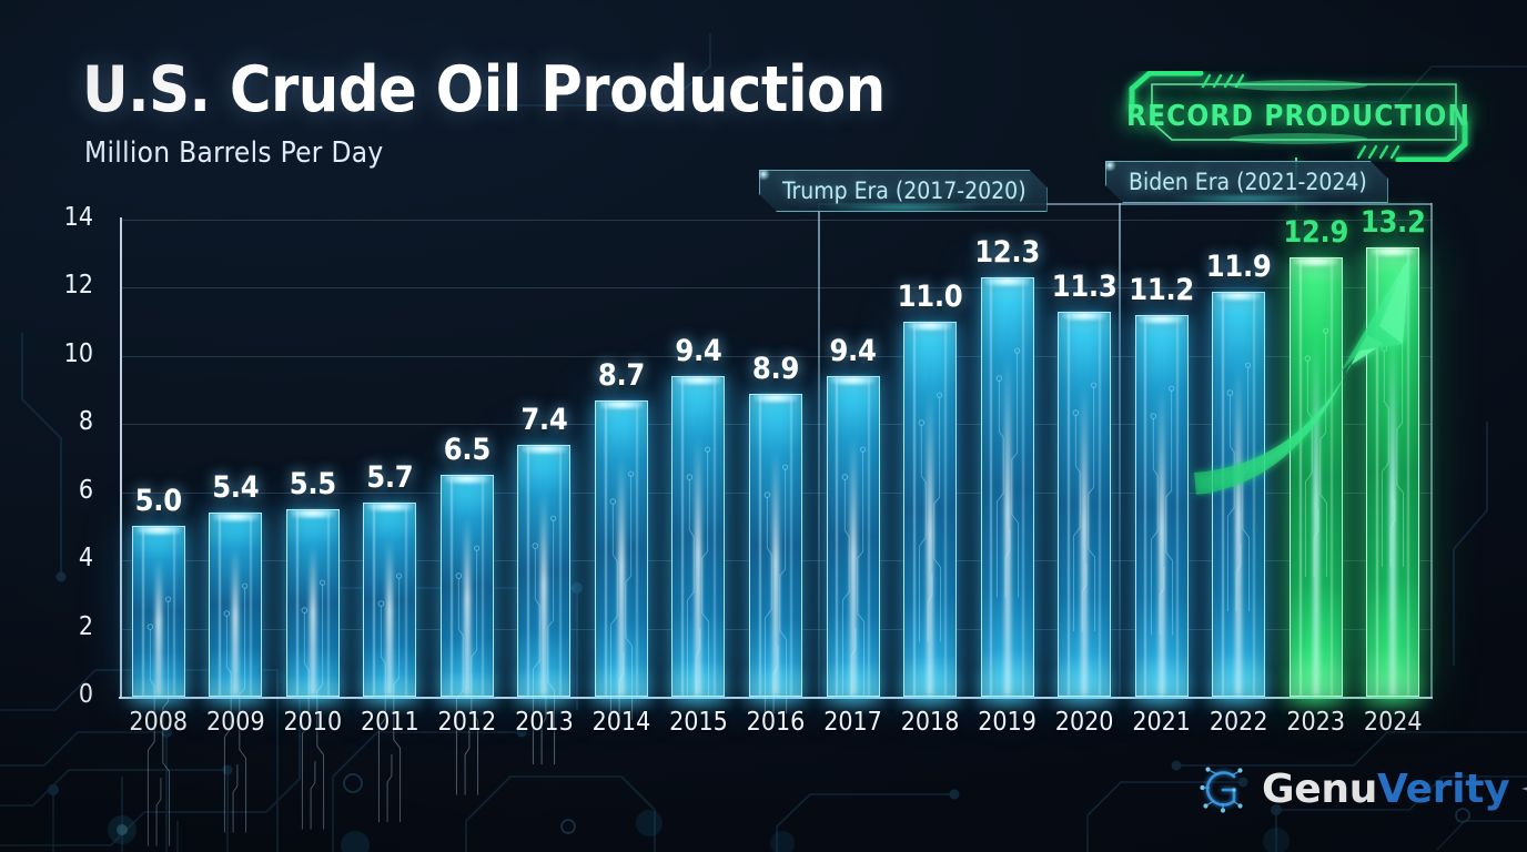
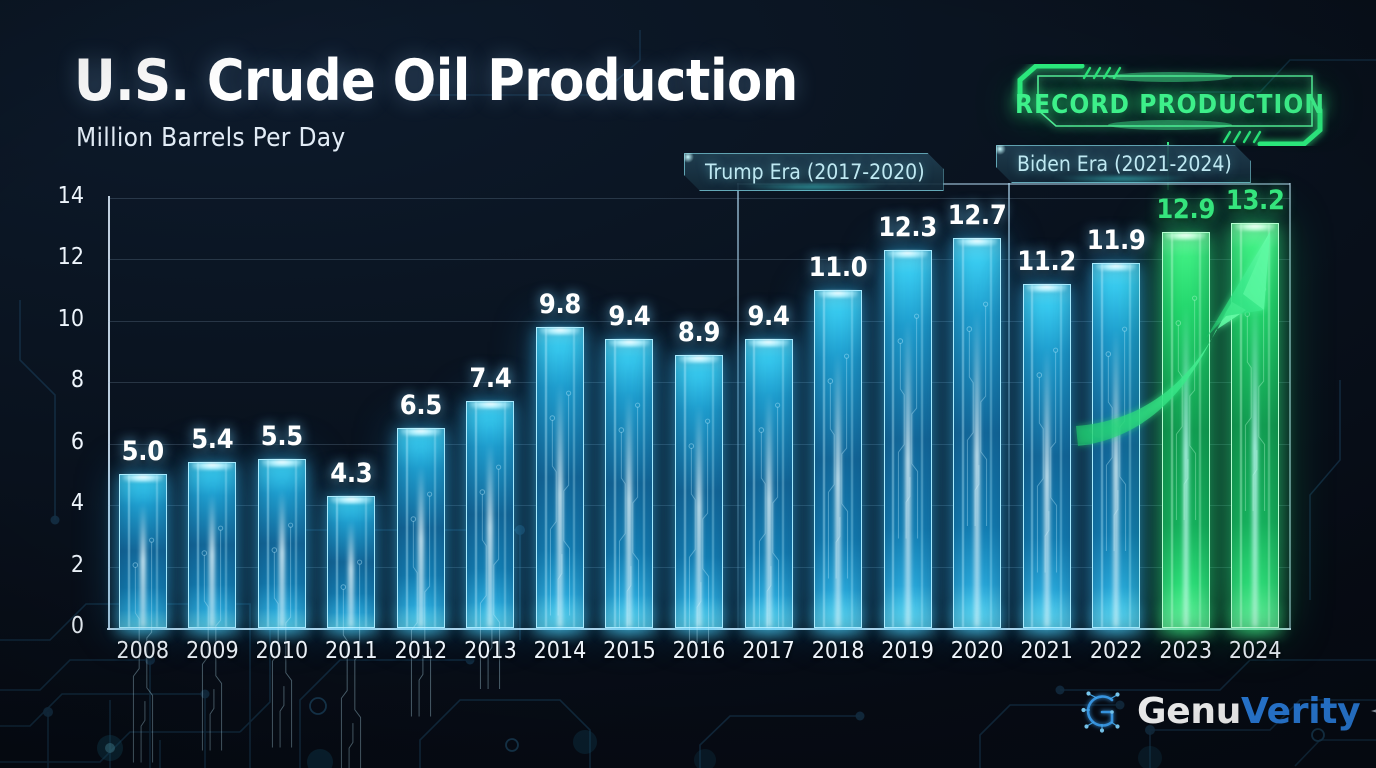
2011: 5.7 -> 4.3
2014: 8.7 -> 9.8
2020: 11.3 -> 12.7
